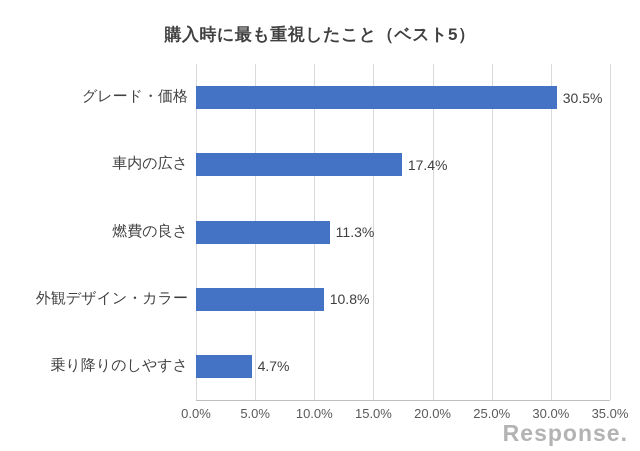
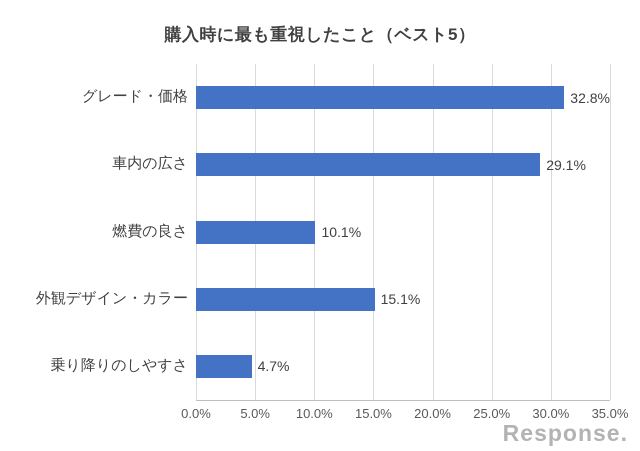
グレード・価格: 30.5% -> 32.8%
車内の広さ: 17.4% -> 29.1%
燃費の良さ: 11.3% -> 10.1%
外観デザイン・カラー: 10.8% -> 15.1%
